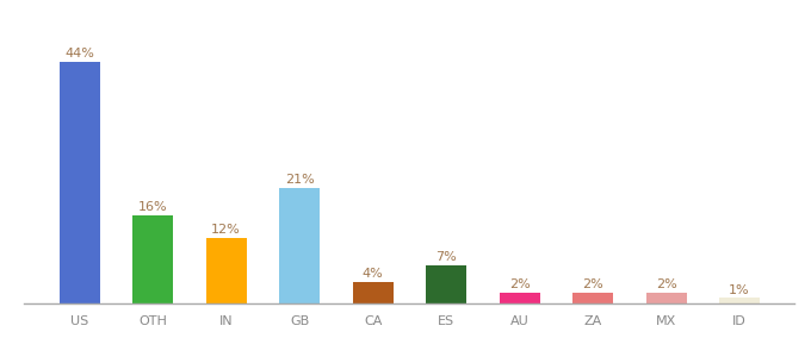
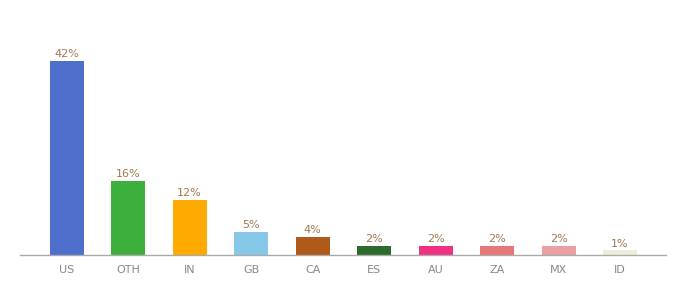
US: 44% -> 42%
GB: 21% -> 5%
ES: 7% -> 2%
